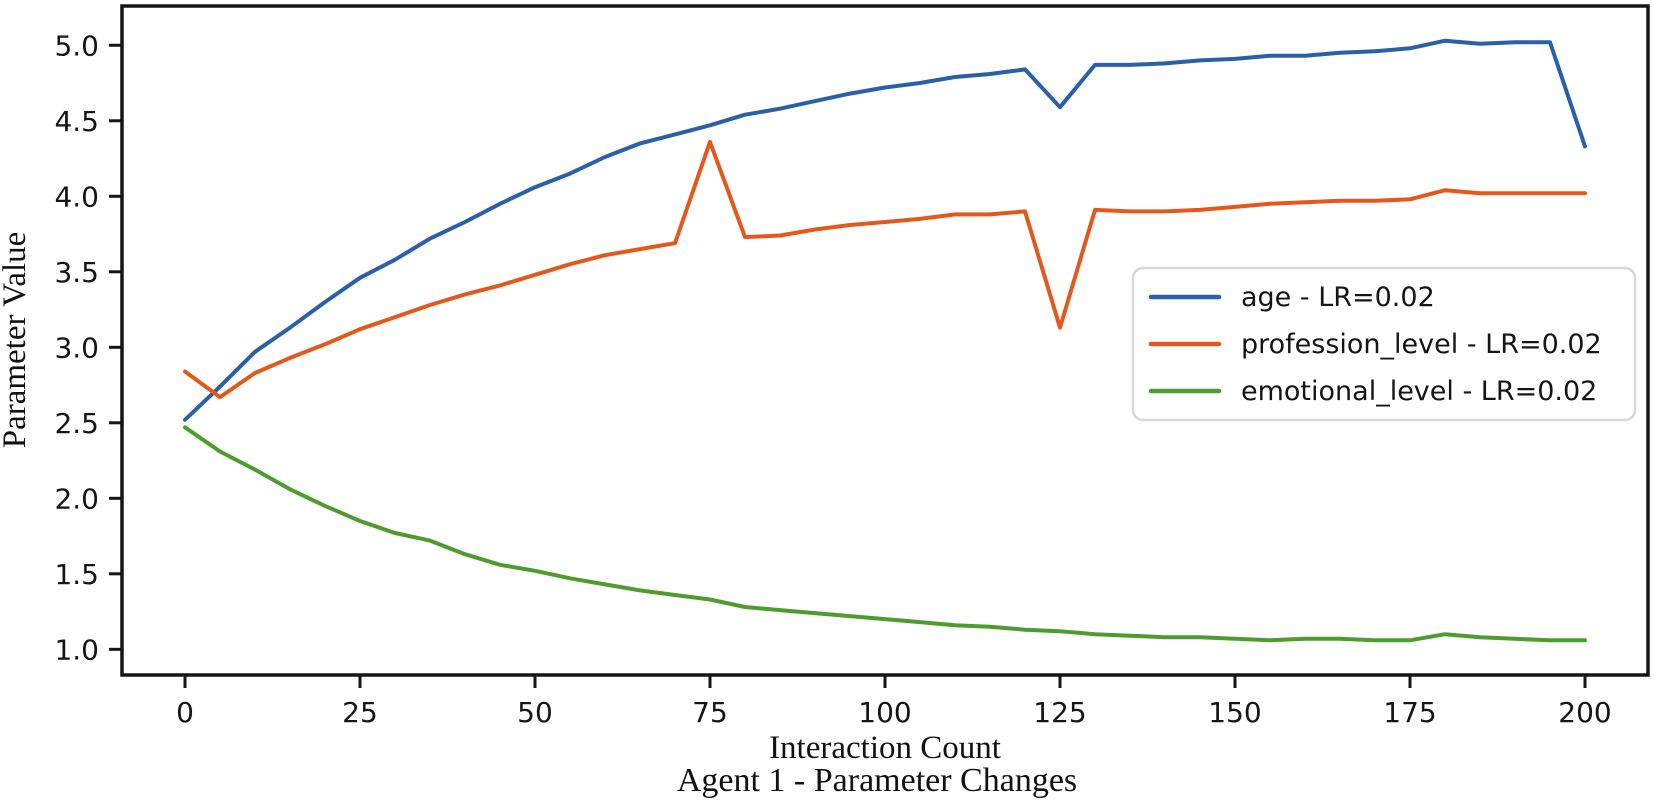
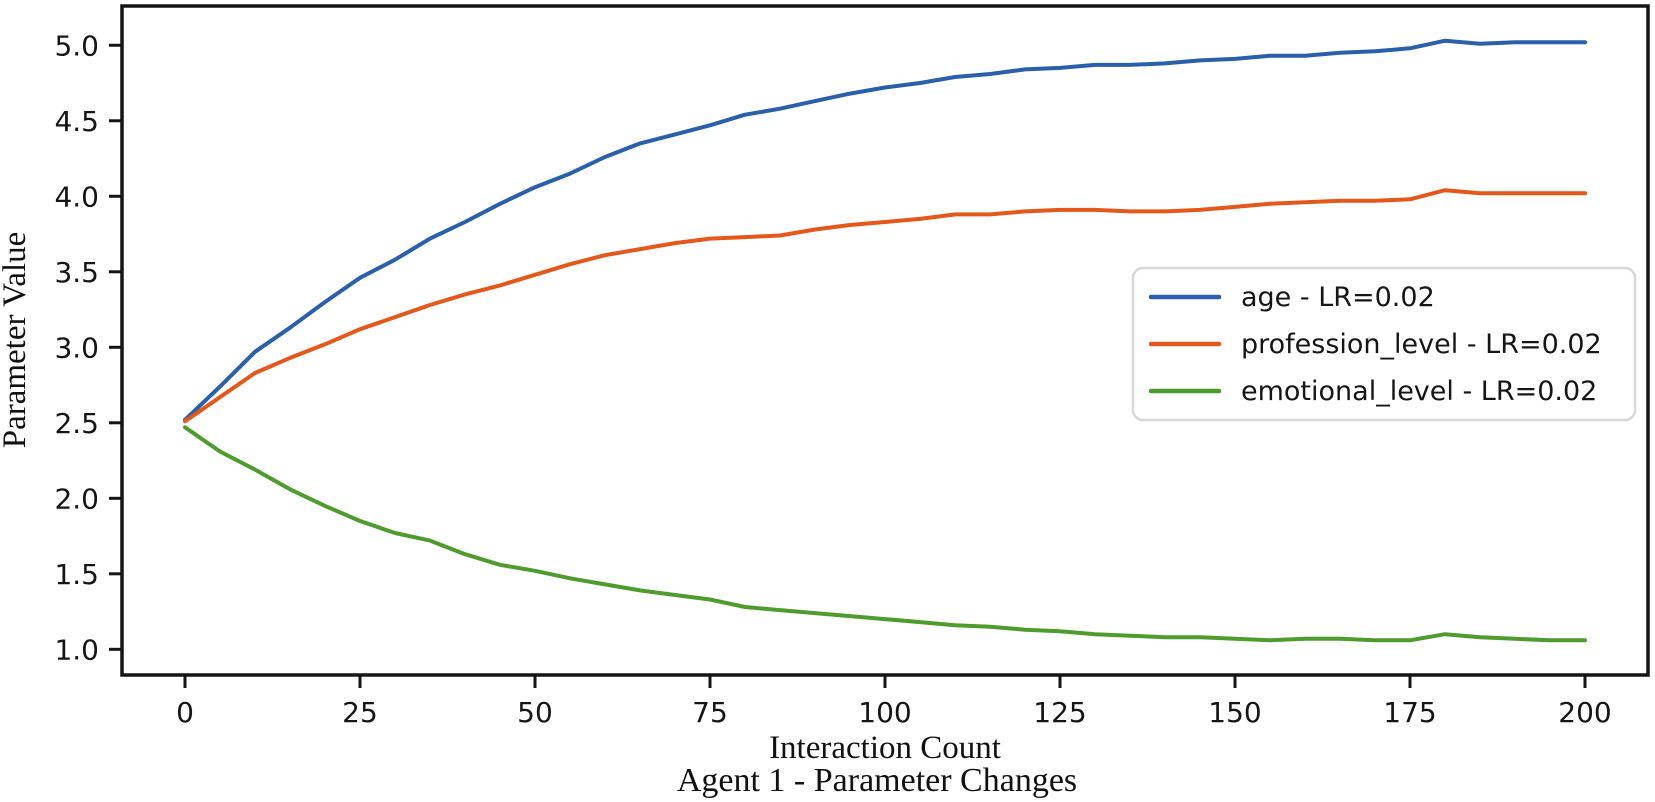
profession_level - LR=0.02/0: 2.84 -> 2.51
profession_level - LR=0.02/75: 4.36 -> 3.72
age - LR=0.02/125: 4.59 -> 4.85
profession_level - LR=0.02/125: 3.13 -> 3.91
age - LR=0.02/200: 4.33 -> 5.02
